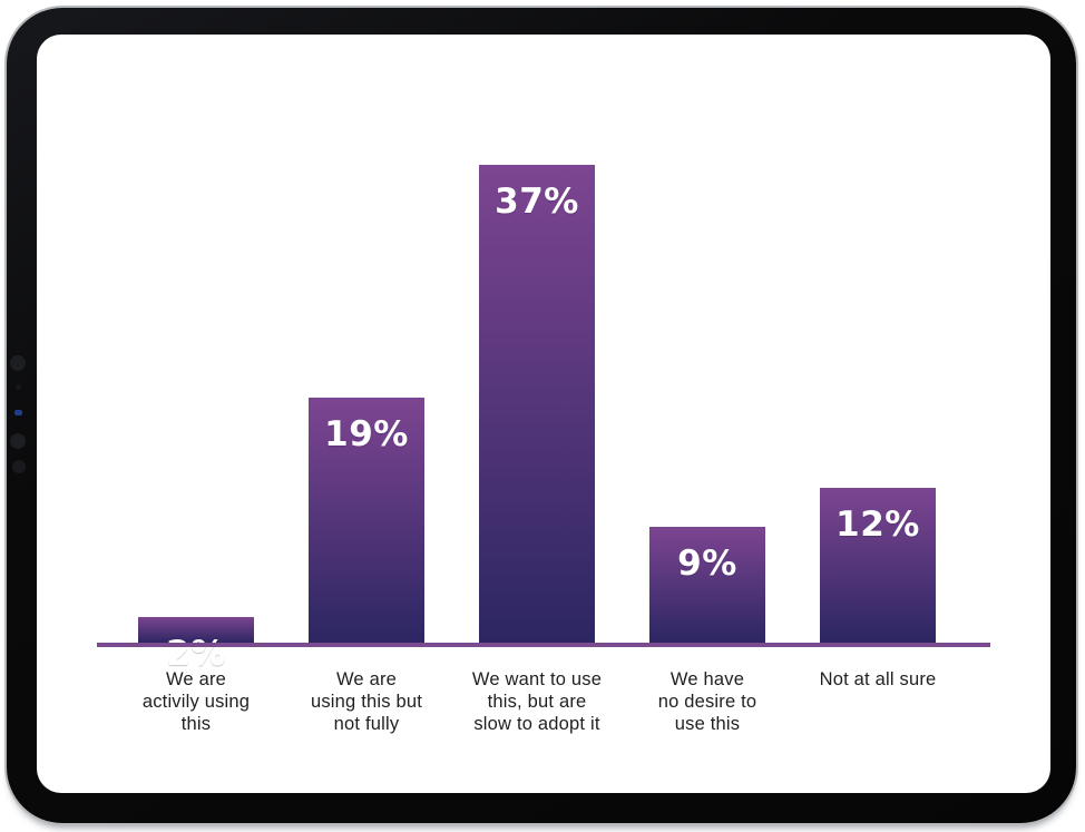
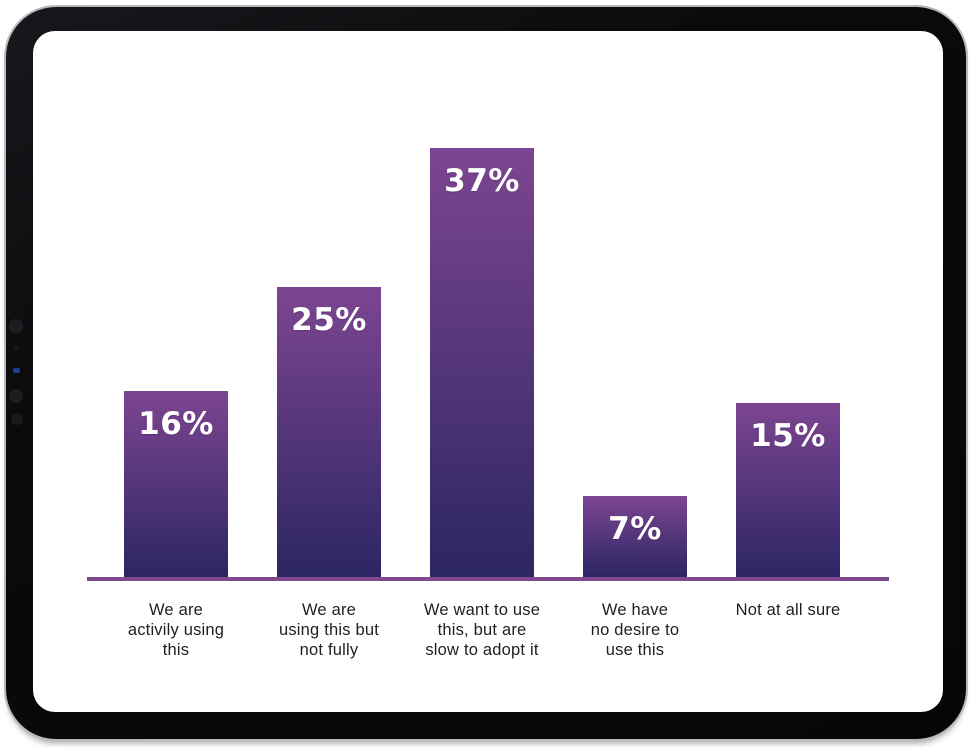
We are activily using this: 2% -> 16%
We are using this but not fully: 19% -> 25%
We have no desire to use this: 9% -> 7%
Not at all sure: 12% -> 15%
